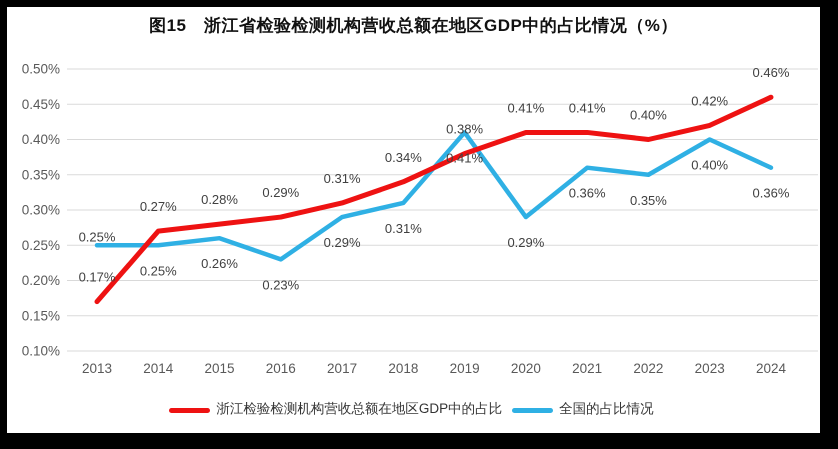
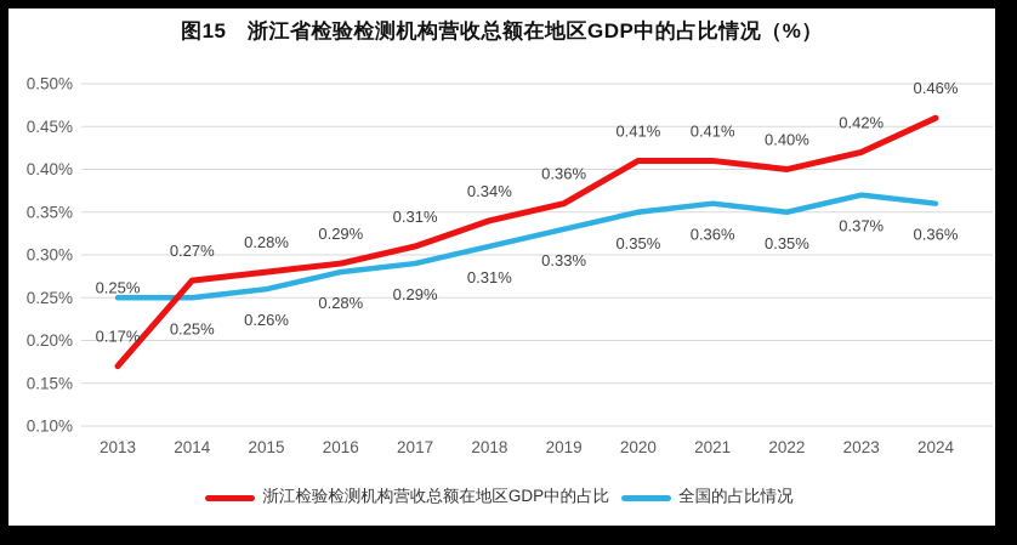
全国的占比情况/2016: 0.23% -> 0.28%
浙江检验检测机构营收总额在地区GDP中的占比/2019: 0.38% -> 0.36%
全国的占比情况/2019: 0.41% -> 0.33%
全国的占比情况/2020: 0.29% -> 0.35%
全国的占比情况/2023: 0.40% -> 0.37%
